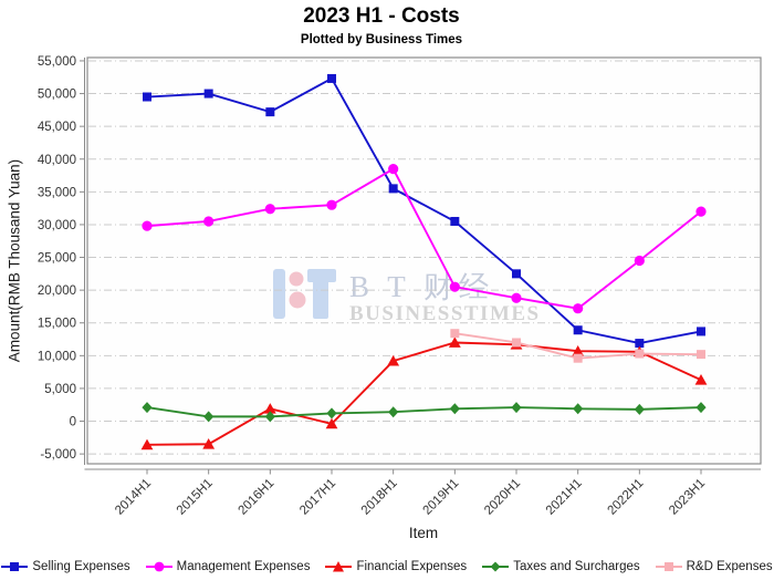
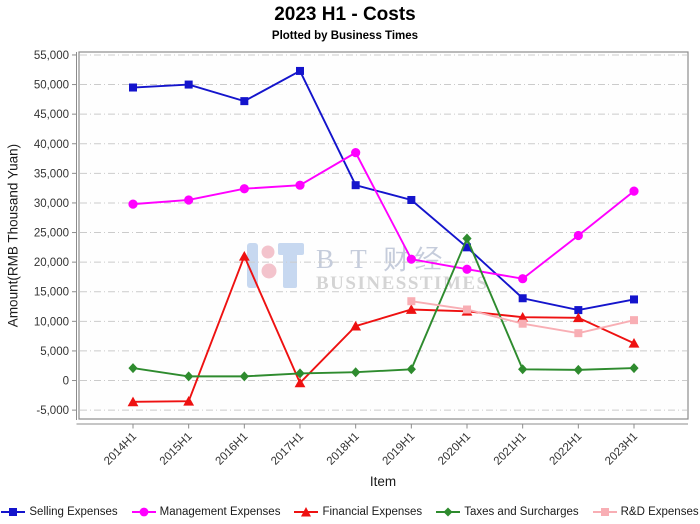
Financial Expenses/2016H1: 2000 -> 21000
Selling Expenses/2018H1: 36000 -> 33000
Taxes and Surcharges/2020H1: 2000 -> 24000
R&D Expenses/2022H1: 10000 -> 8000
